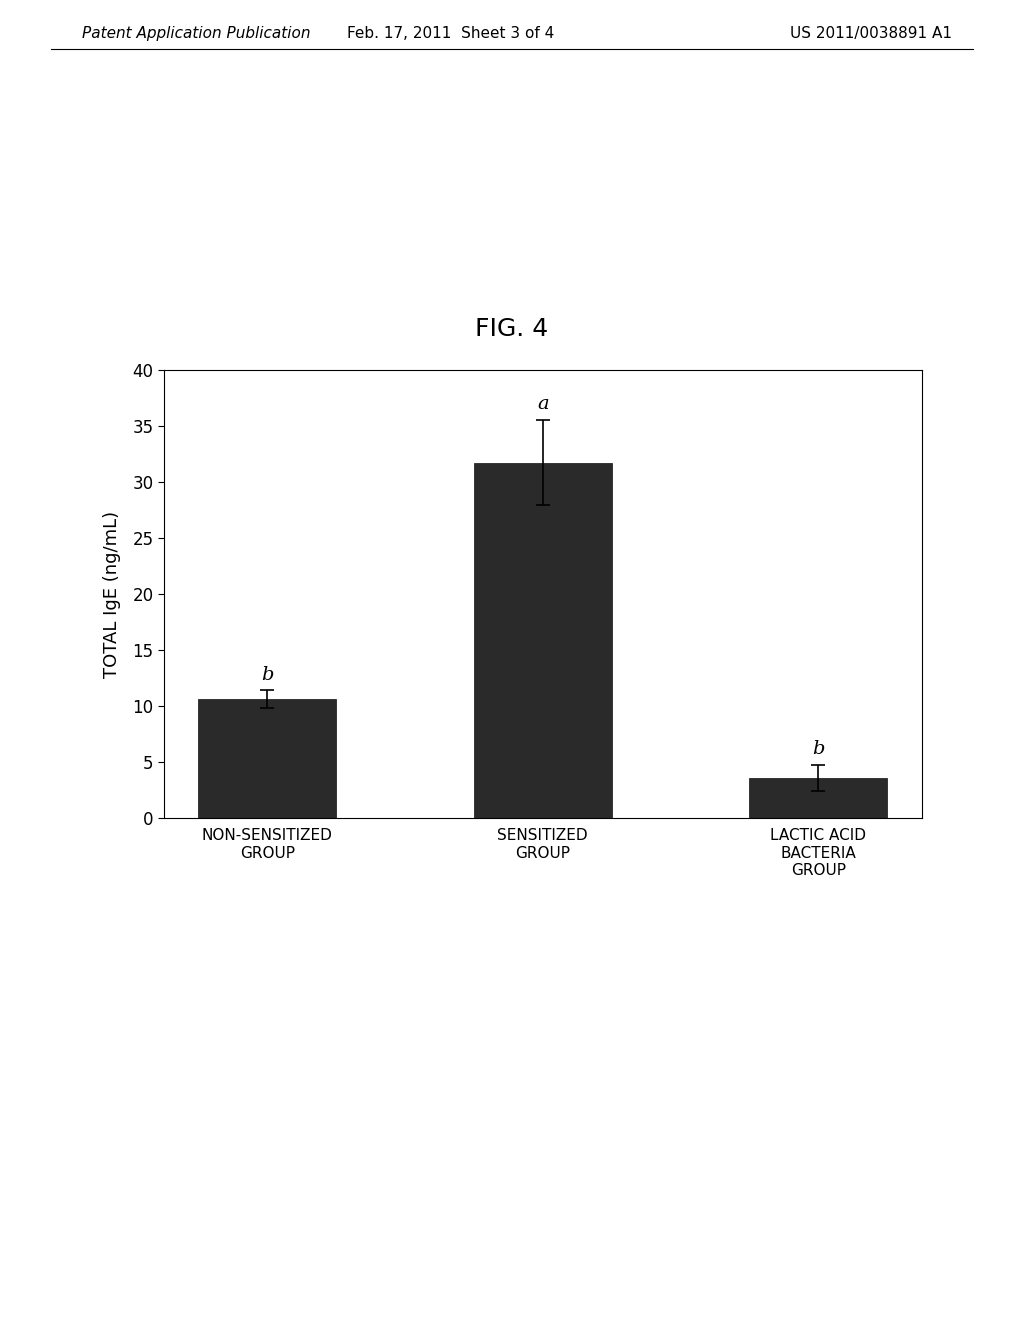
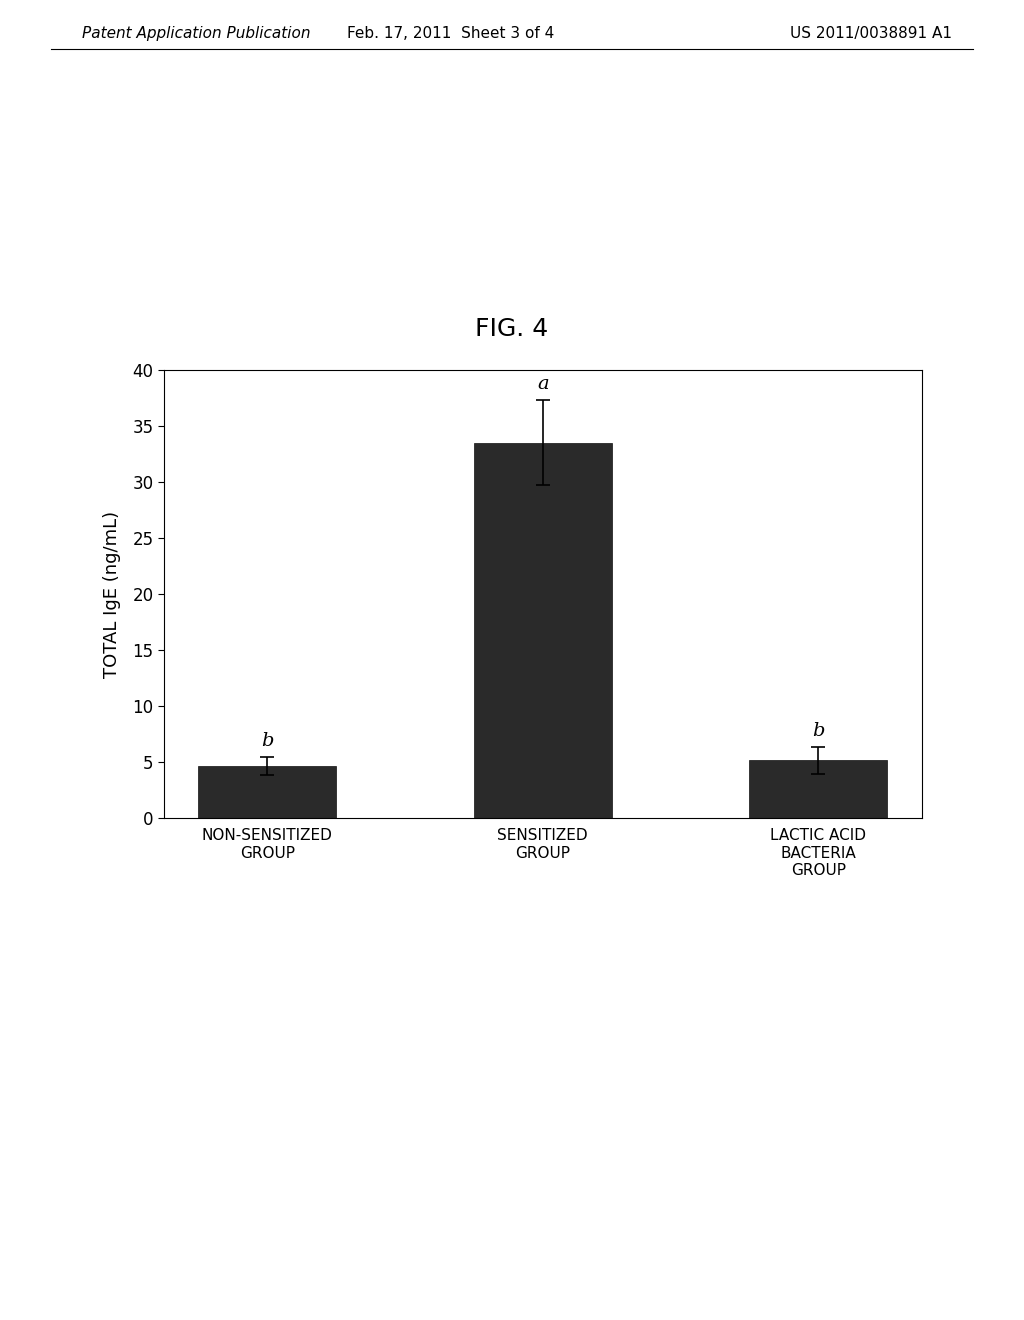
NON-SENSITIZED GROUP: 10.6 -> 4.7
SENSITIZED GROUP: 31.7 -> 33.5
LACTIC ACID BACTERIA GROUP: 3.6 -> 5.2
